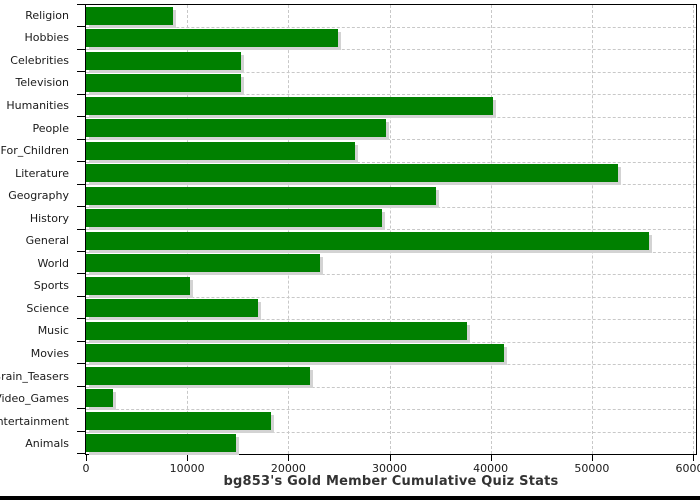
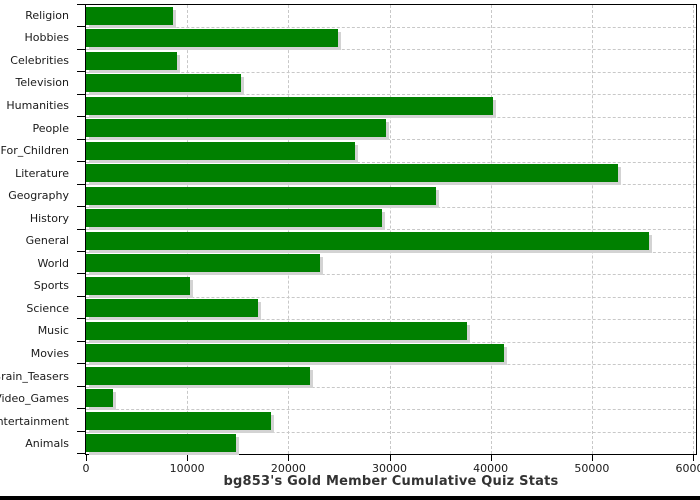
Celebrities: 15000 -> 9000
